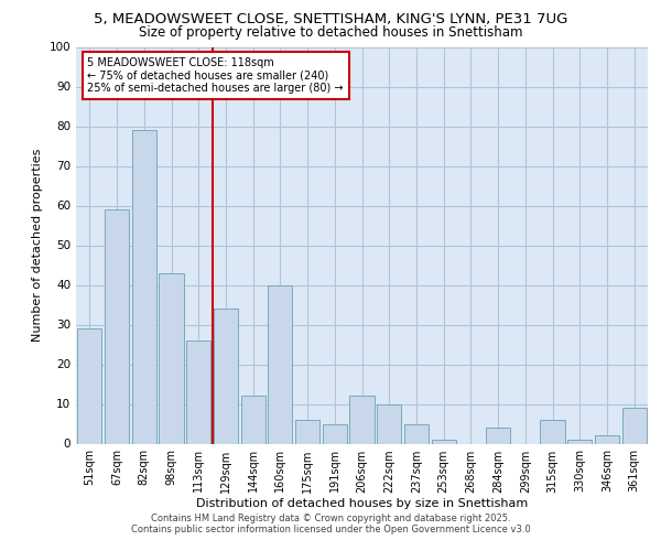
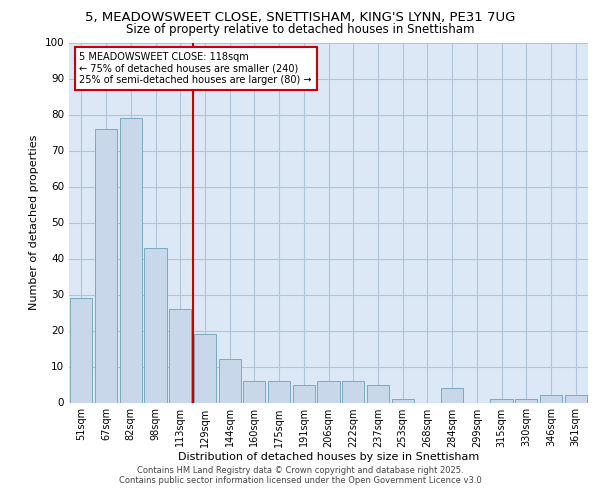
67sqm: 59 -> 76
129sqm: 34 -> 19
160sqm: 40 -> 6
206sqm: 12 -> 6
222sqm: 10 -> 6
315sqm: 6 -> 1
361sqm: 9 -> 2
